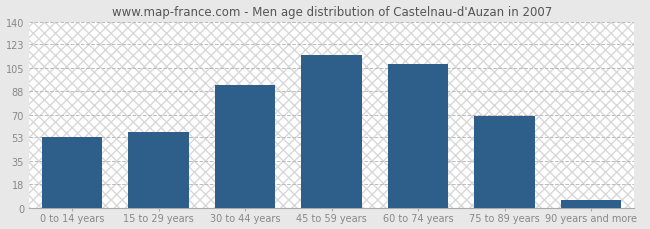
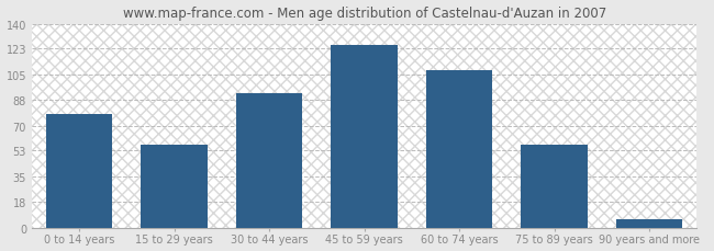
0 to 14 years: 53 -> 78
45 to 59 years: 115 -> 125
75 to 89 years: 69 -> 57
